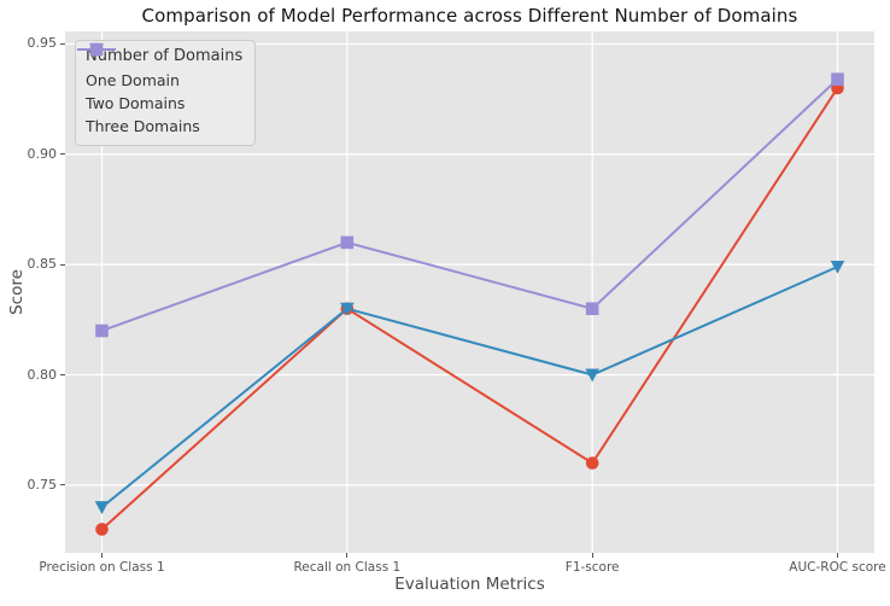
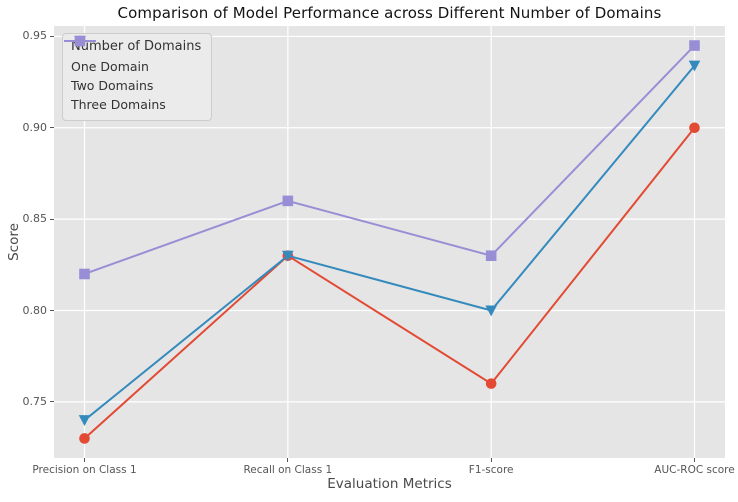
One Domain/AUC-ROC score: 0.93 -> 0.90
Two Domains/AUC-ROC score: 0.849 -> 0.934
Three Domains/AUC-ROC score: 0.934 -> 0.945
